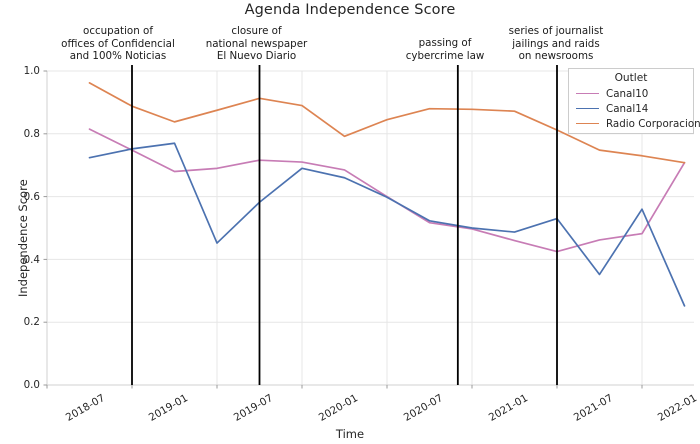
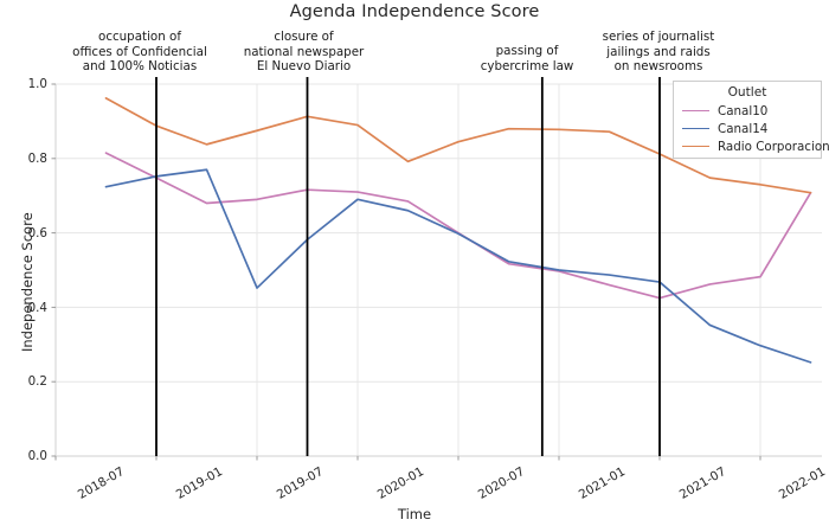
Canal14/2021-07: 0.53 -> 0.47
Canal14/2022-01: 0.56 -> 0.30
